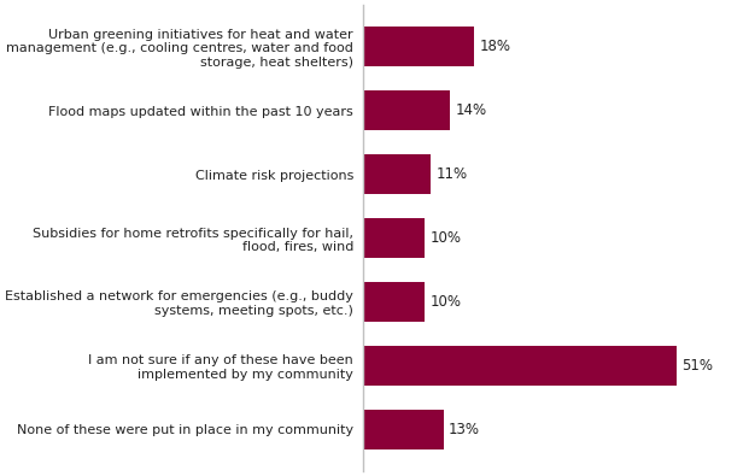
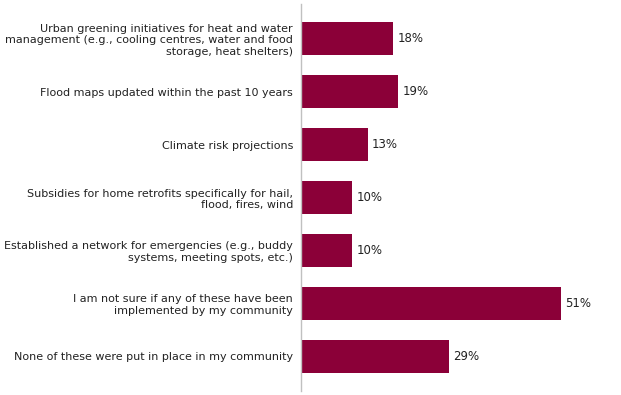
Flood maps updated within the past 10 years: 14% -> 19%
Climate risk projections: 11% -> 13%
None of these were put in place in my community: 13% -> 29%
